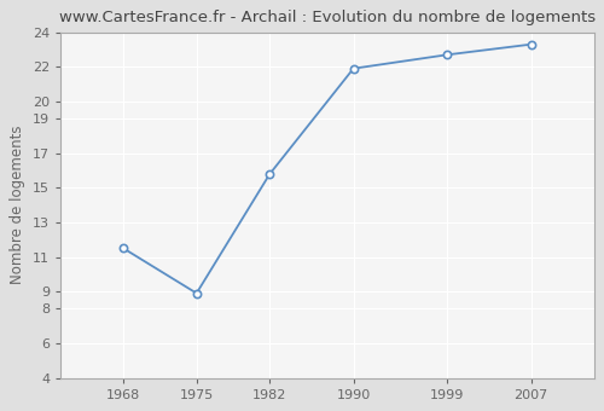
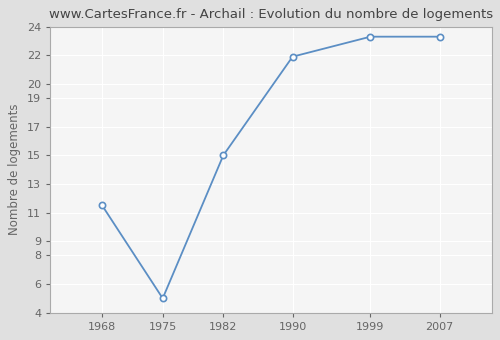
1975: 8.9 -> 5.0
1982: 15.8 -> 15.0
1999: 22.7 -> 23.3
